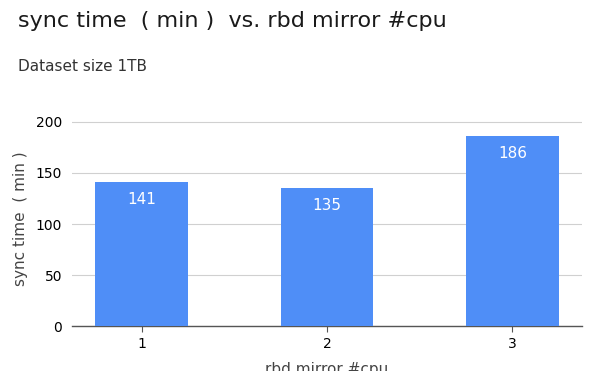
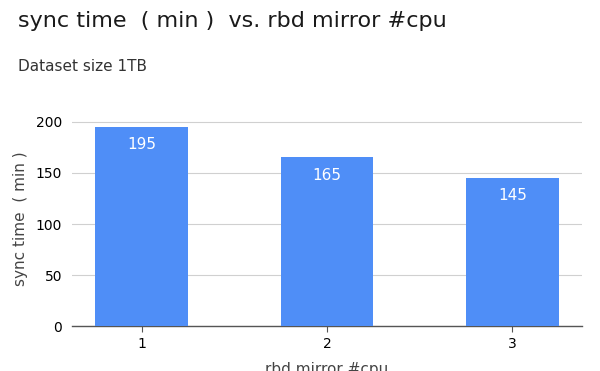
1: 141 -> 195
2: 135 -> 165
3: 186 -> 145
